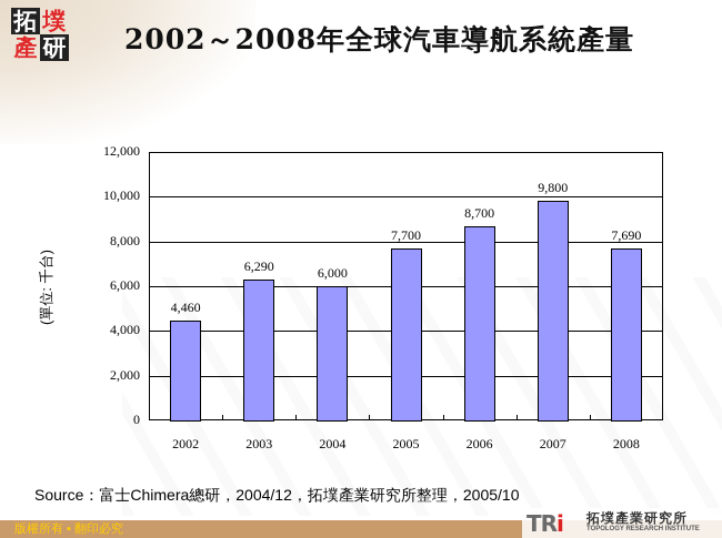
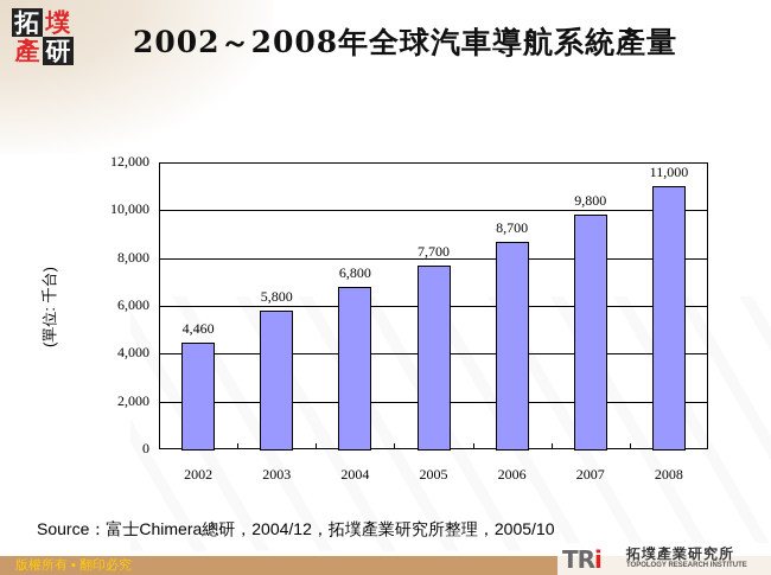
2003: 6,290 -> 5,800
2004: 6,000 -> 6,800
2008: 7,690 -> 11,000
